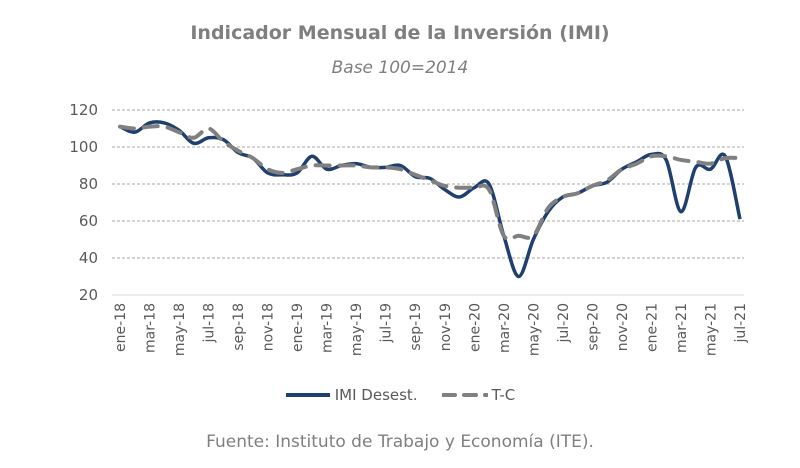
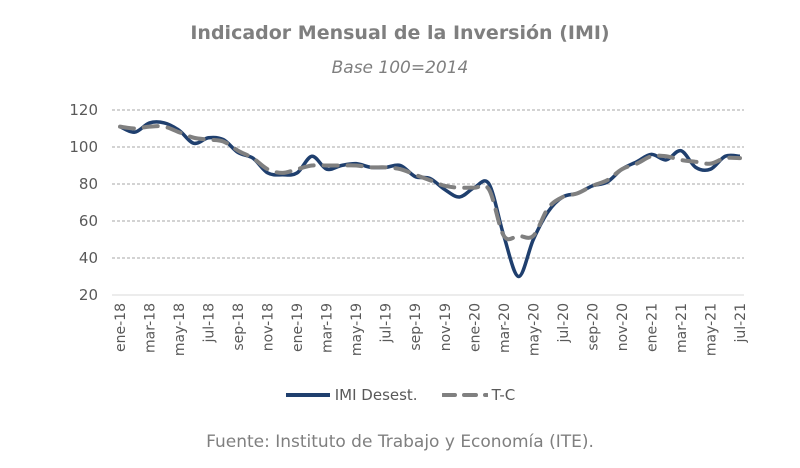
T-C/jul-18: 110 -> 104
IMI Desest./mar-21: 65 -> 98
IMI Desest./jul-21: 61 -> 95
